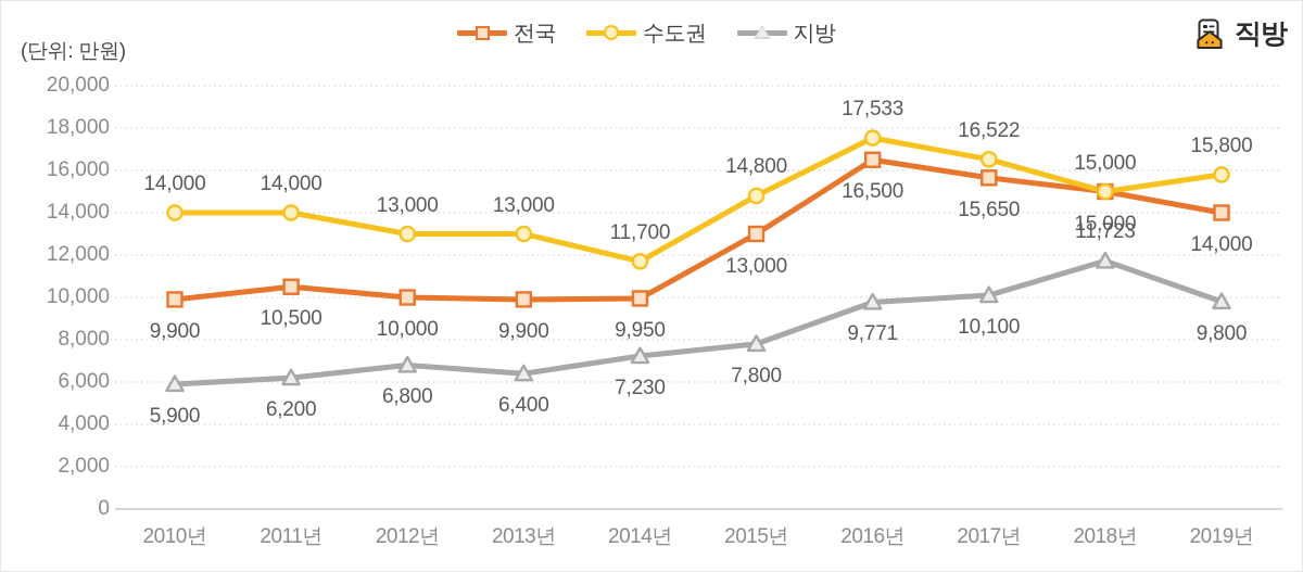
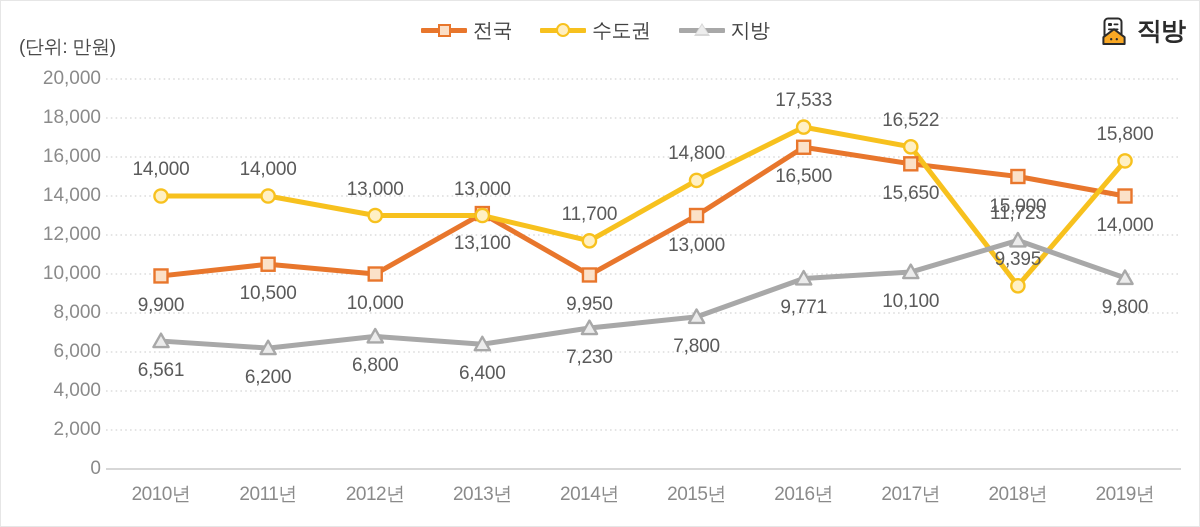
지방/2010년: 5,900 -> 6,561
전국/2013년: 9,900 -> 13,100
수도권/2018년: 15,000 -> 9,395
